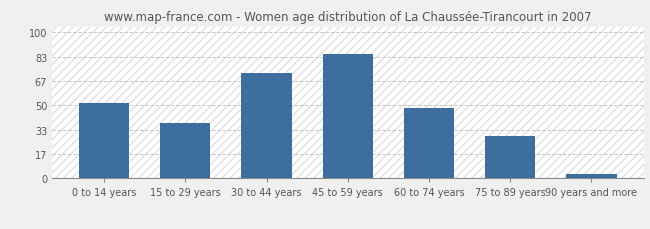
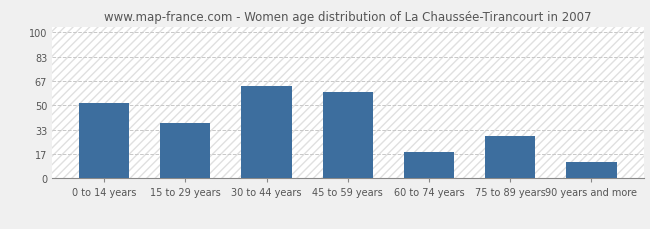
30 to 44 years: 72 -> 63
45 to 59 years: 85 -> 59
60 to 74 years: 48 -> 18
90 years and more: 3 -> 11
